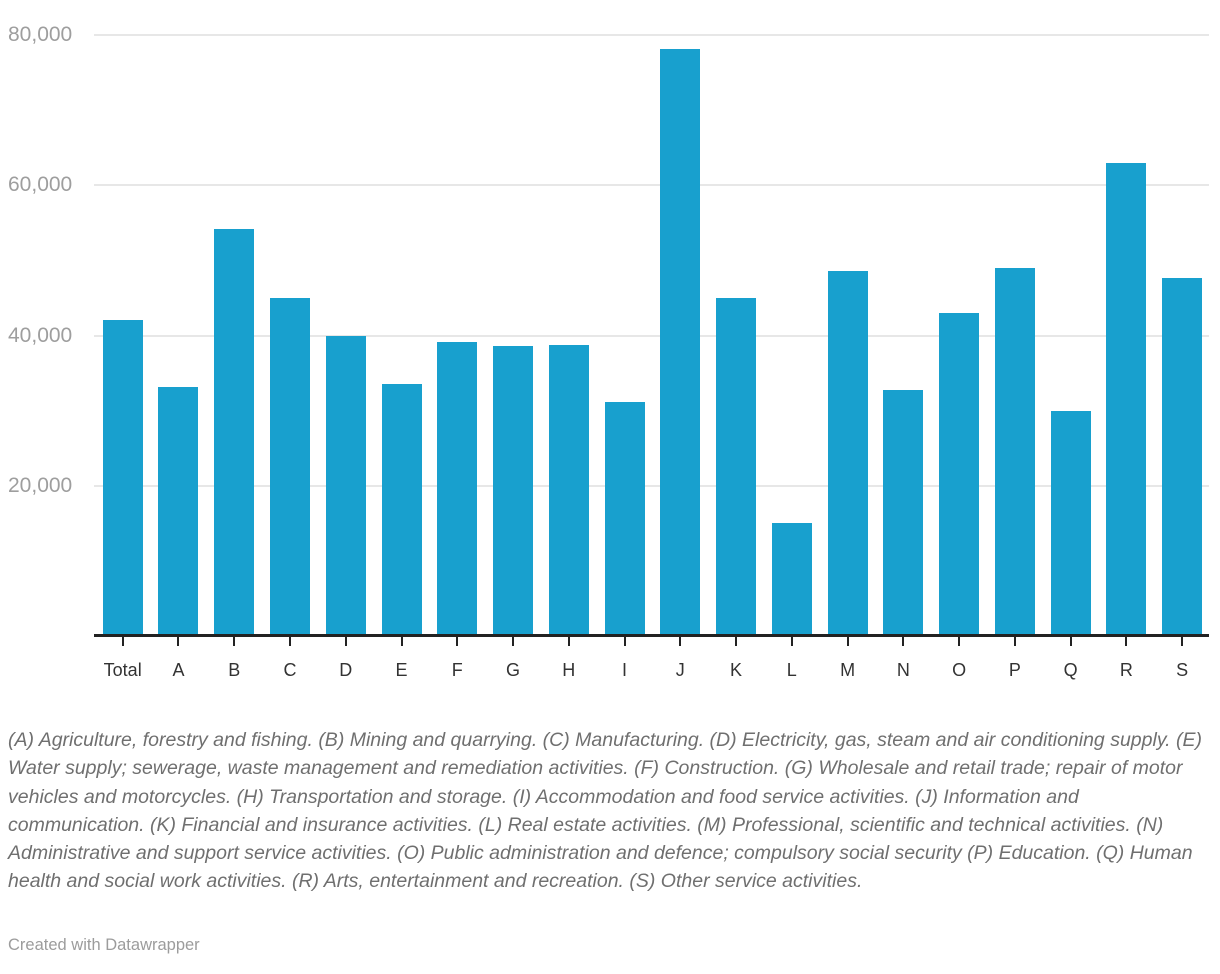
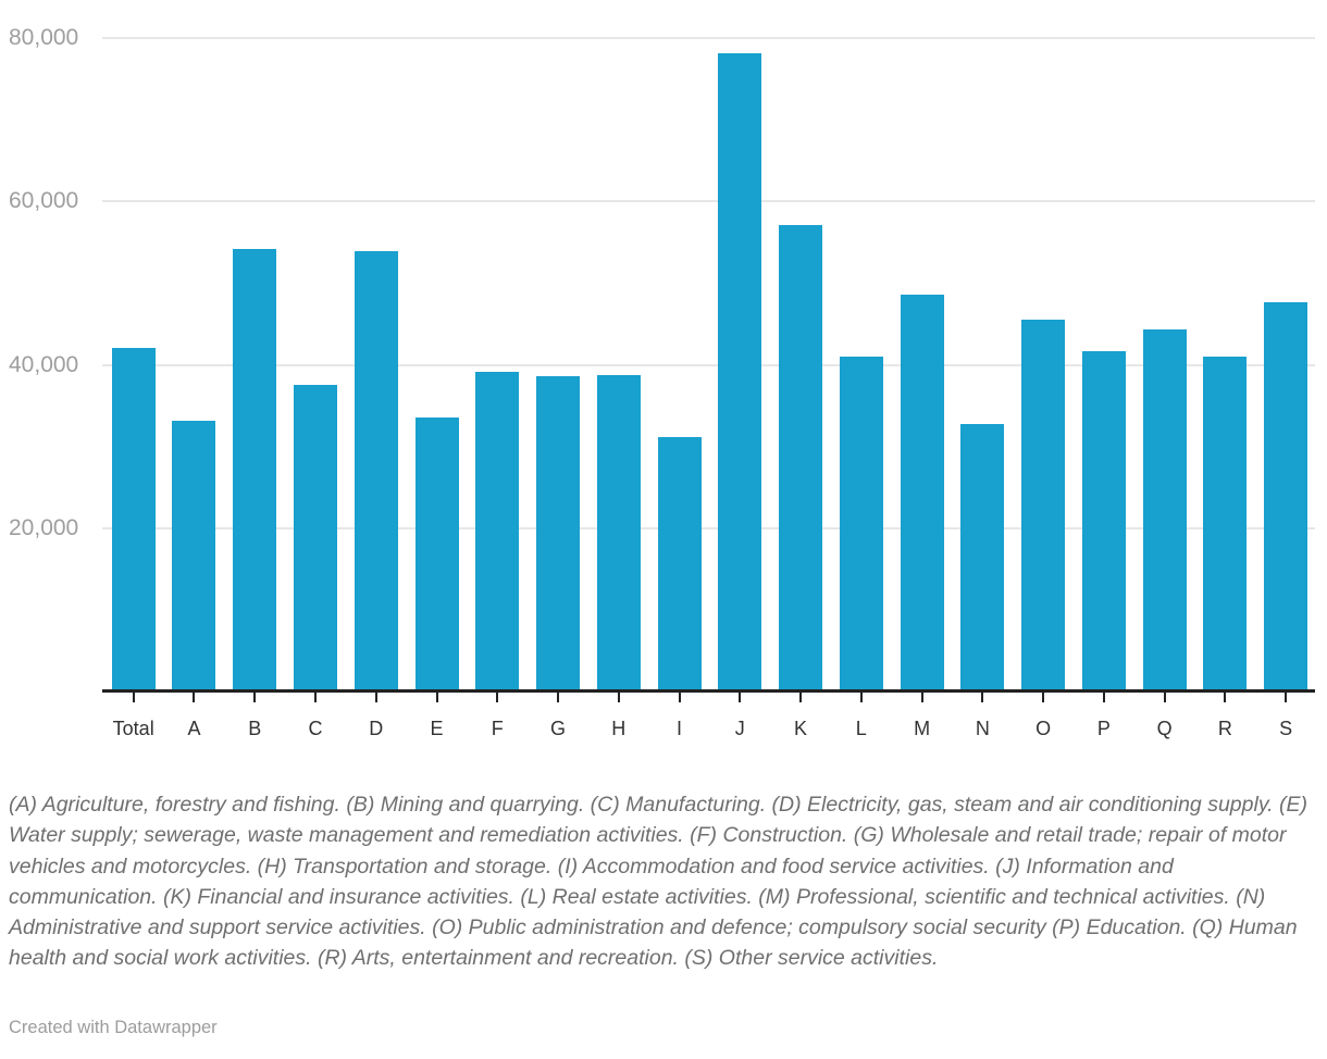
C: 45000 -> 38000
D: 40000 -> 54000
K: 45000 -> 57000
L: 15000 -> 41000
O: 43000 -> 46000
P: 49000 -> 42000
Q: 30000 -> 44000
R: 63000 -> 41000
